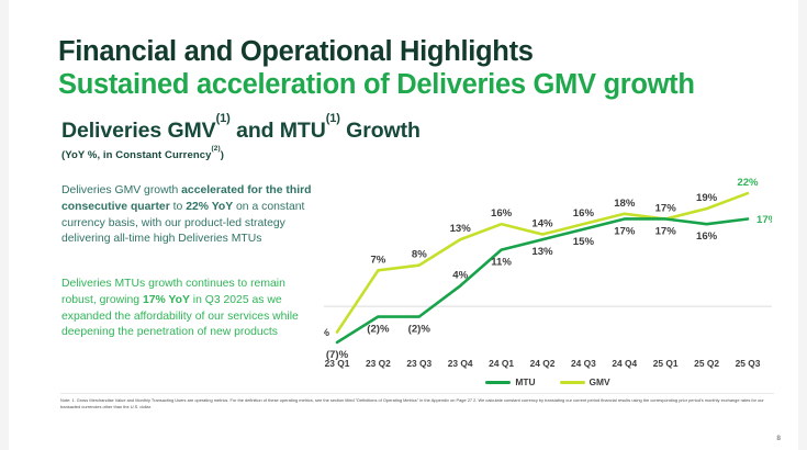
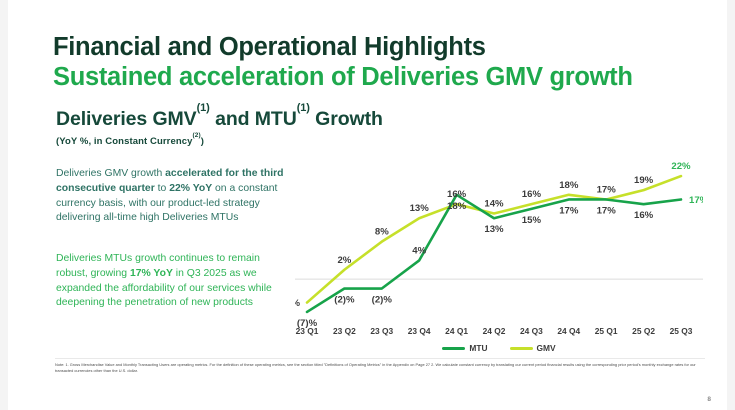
GMV/23 Q2: 7% -> 2%
MTU/24 Q1: 11% -> 18%
